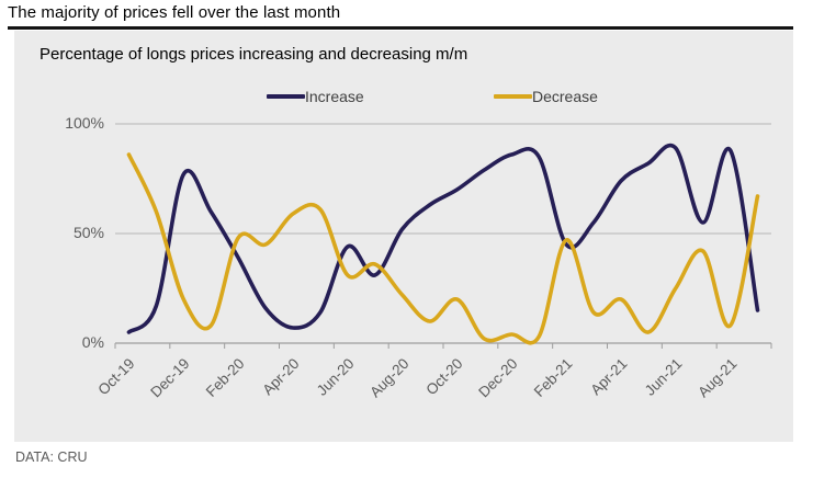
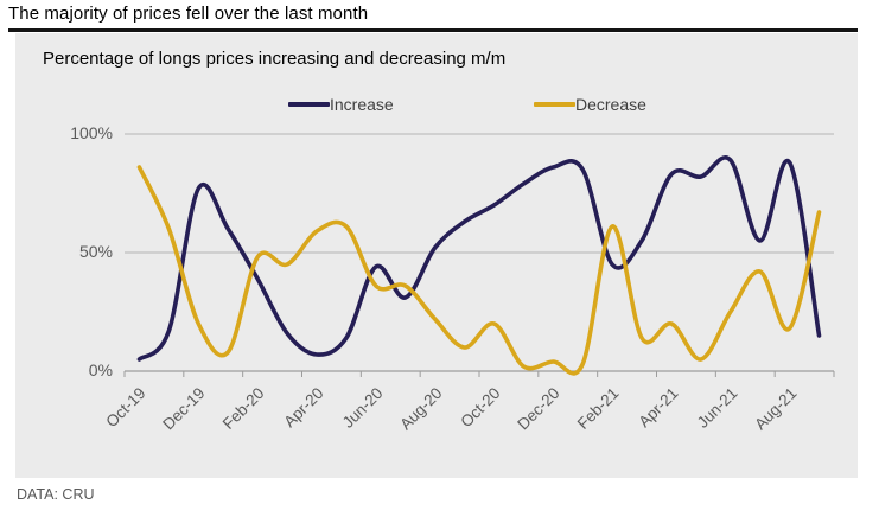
Decrease/Jun-20: 31% -> 36%
Decrease/Feb-21: 47% -> 61%
Increase/Apr-21: 74% -> 83%
Decrease/Aug-21: 8% -> 18%
